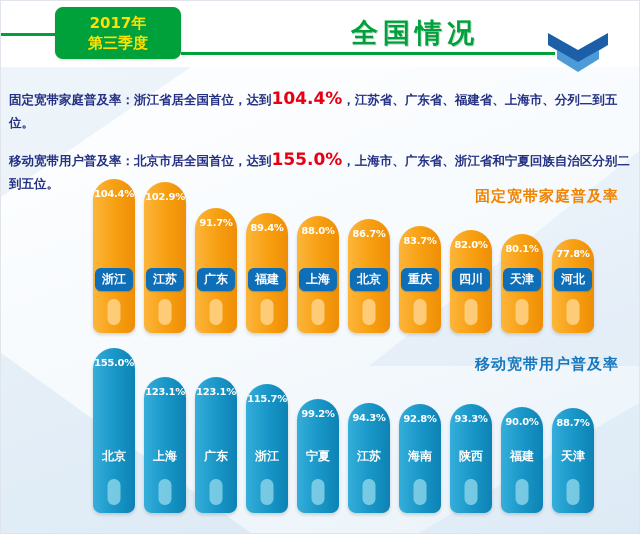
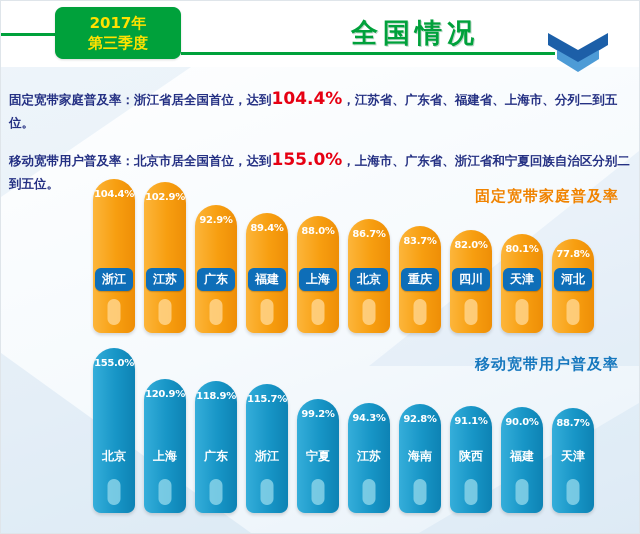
固定宽带家庭普及率/广东: 91.7% -> 92.9%
移动宽带用户普及率/上海: 123.1% -> 120.9%
移动宽带用户普及率/广东: 123.1% -> 118.9%
移动宽带用户普及率/陕西: 93.3% -> 91.1%
